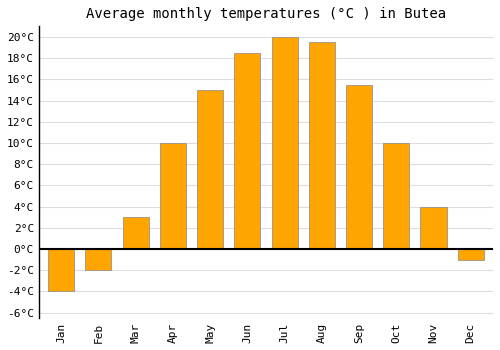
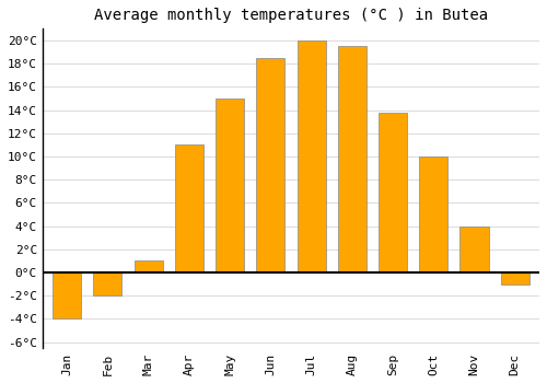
Mar: 3.0°C -> 1.0°C
Apr: 10.0°C -> 11.0°C
Sep: 15.5°C -> 13.8°C
